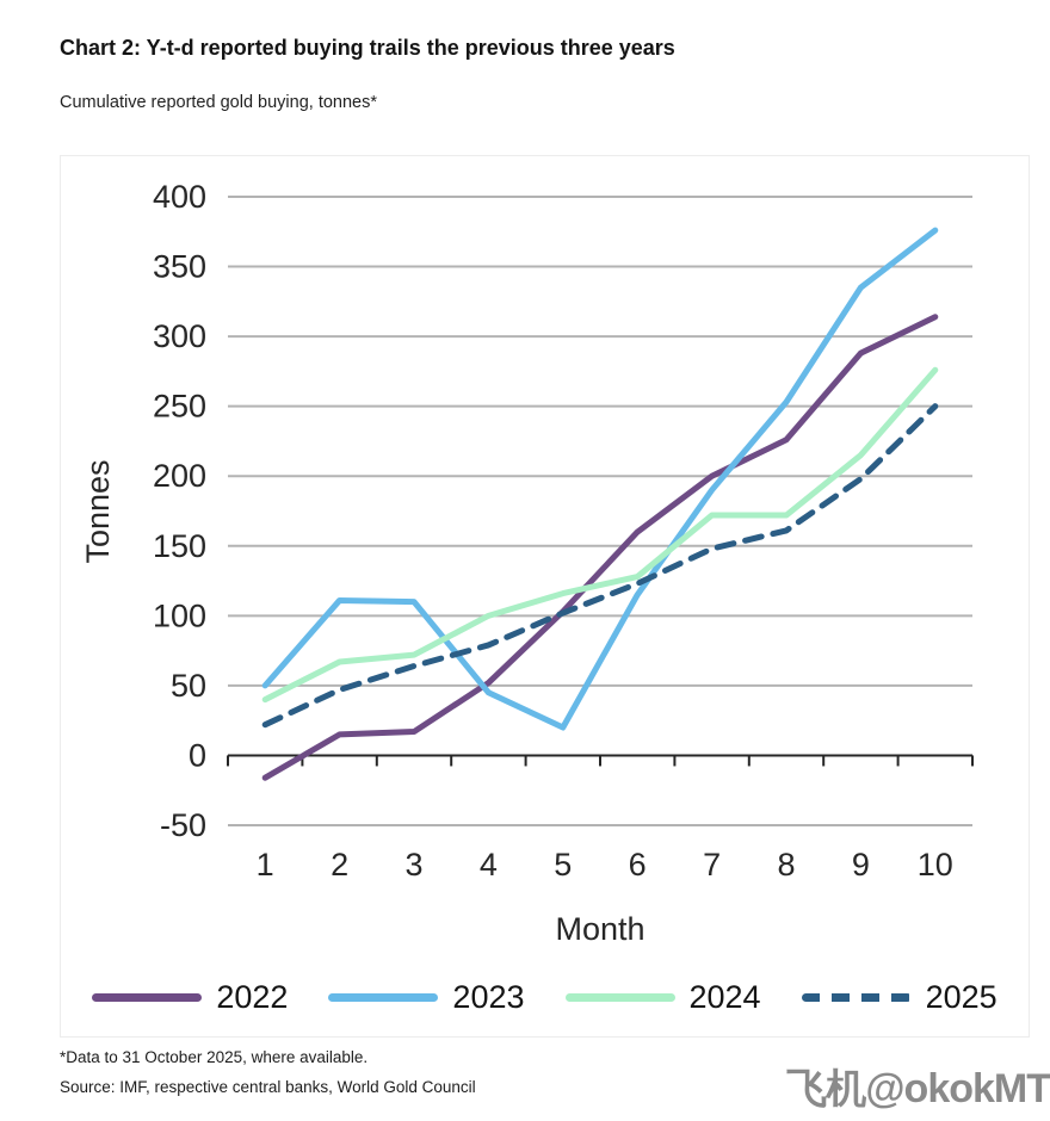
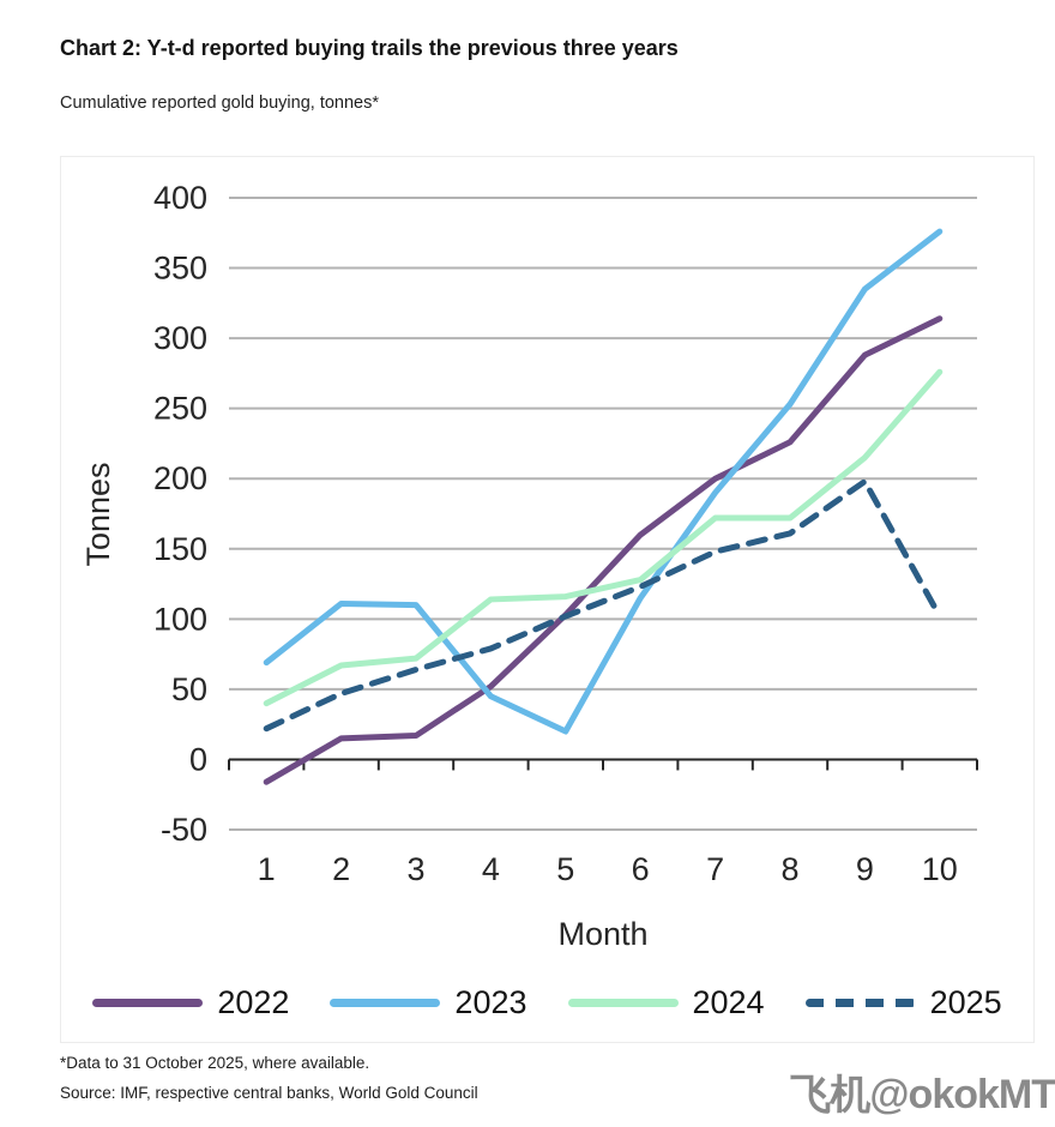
2023/1: 50 -> 69
2024/4: 100 -> 114
2025/10: 250 -> 102
